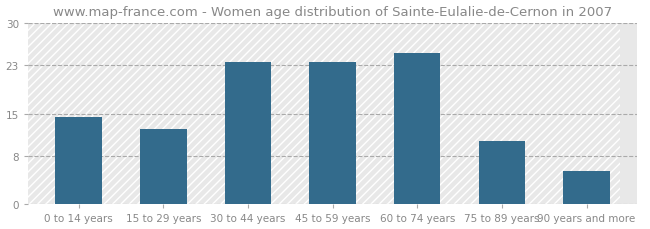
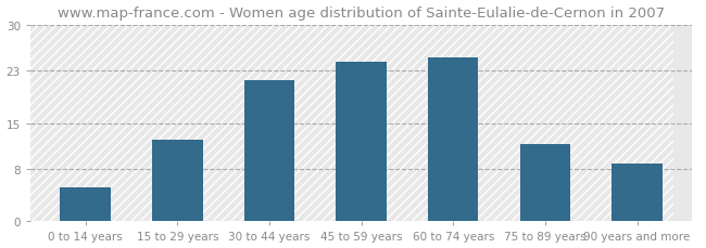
0 to 14 years: 14.5 -> 5.2
30 to 44 years: 23.5 -> 21.6
45 to 59 years: 23.5 -> 24.4
75 to 89 years: 10.5 -> 11.8
90 years and more: 5.5 -> 8.8
